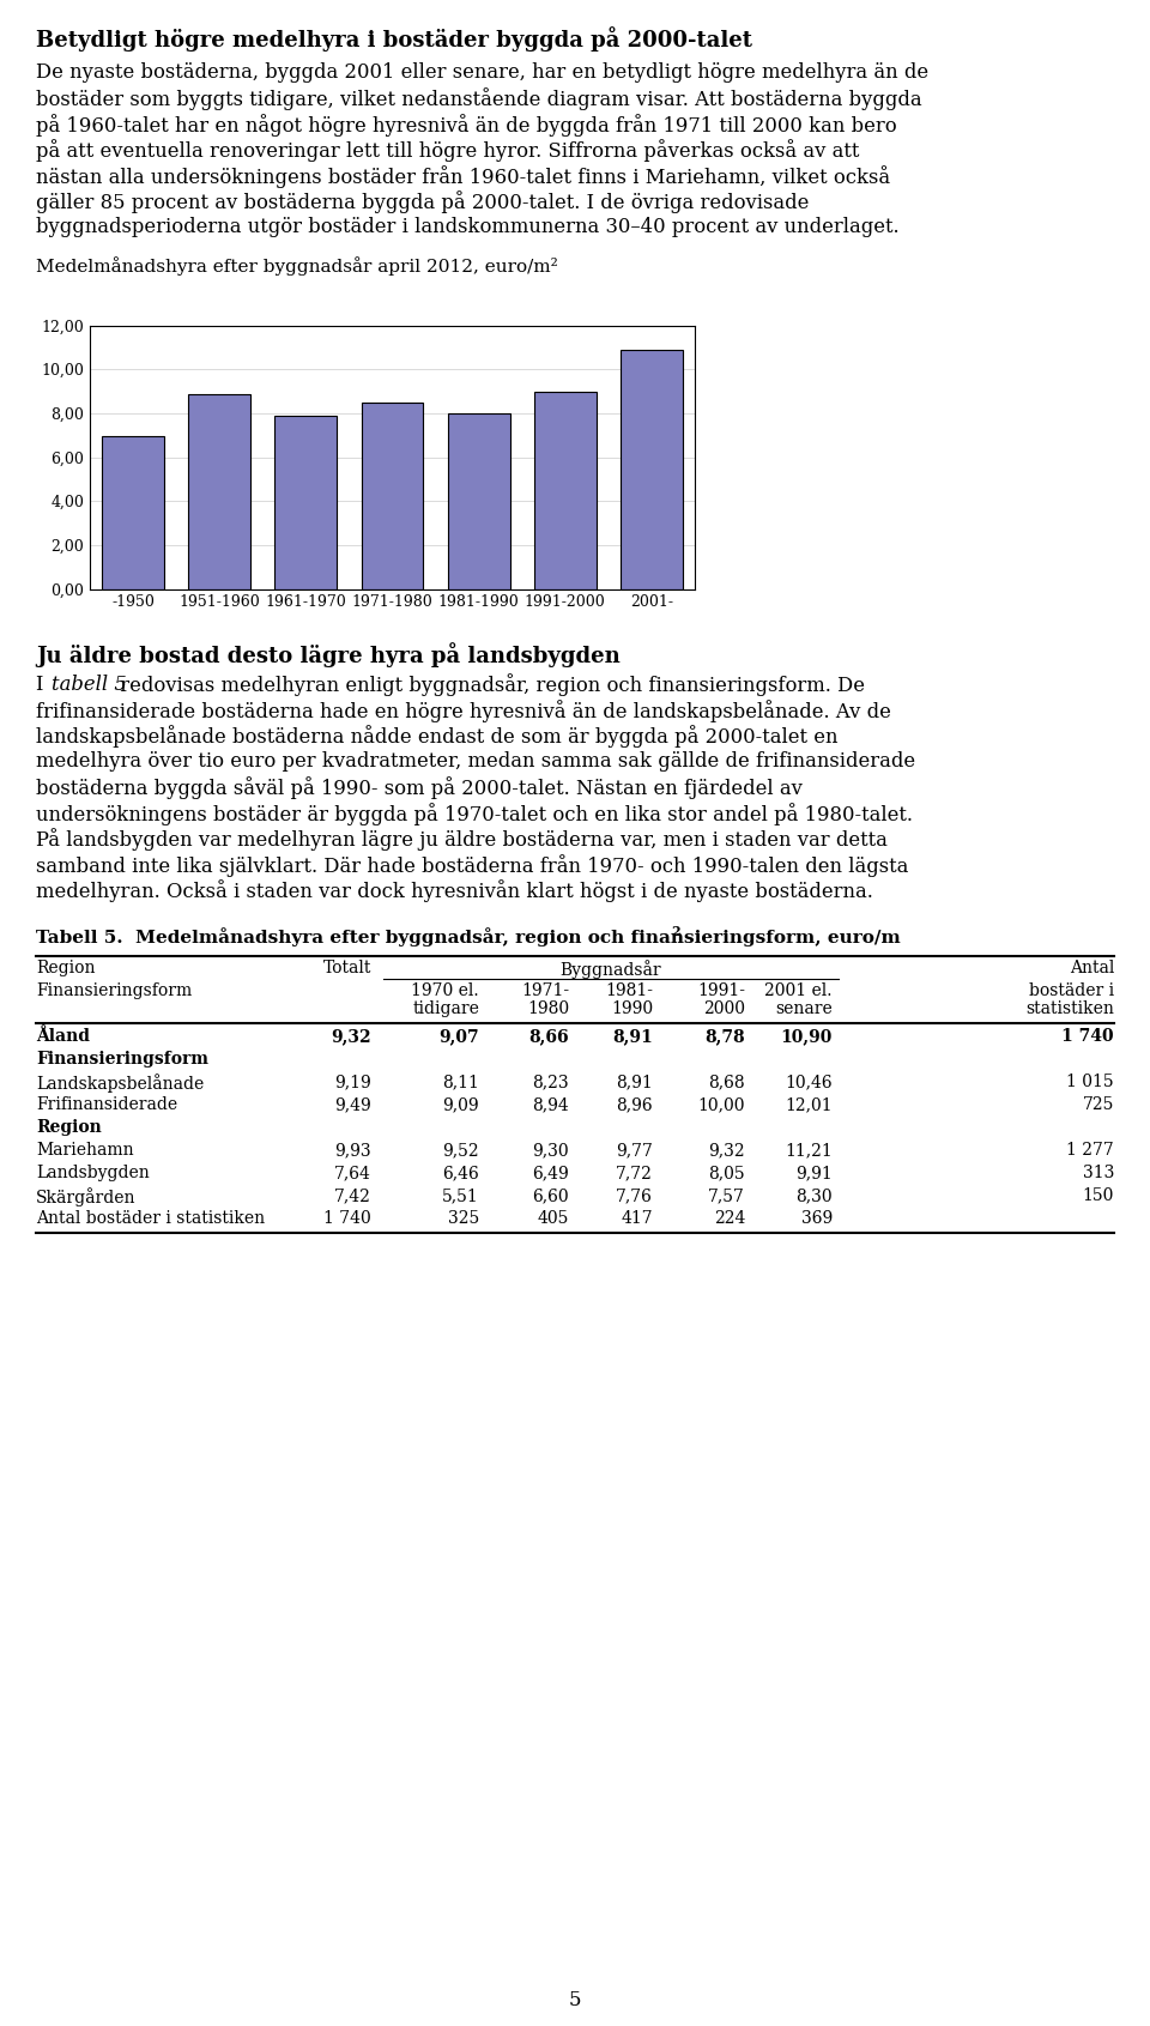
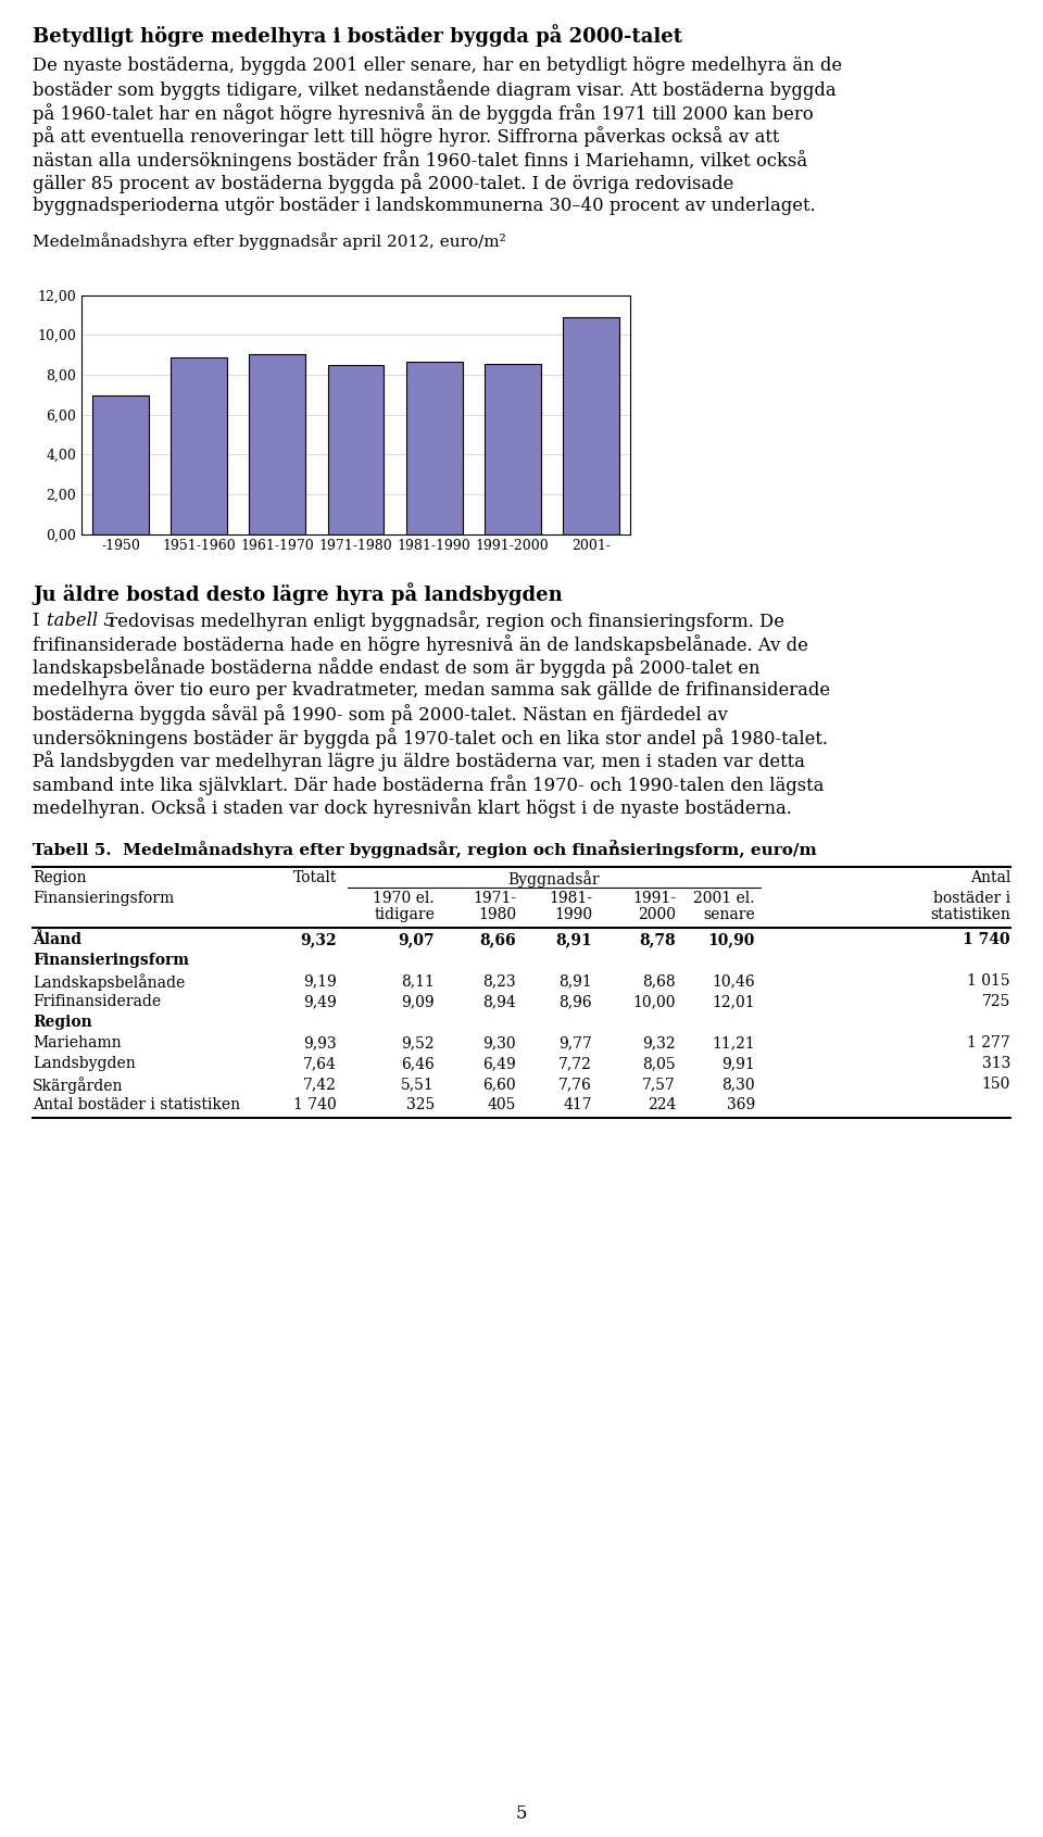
1961-1970: 7,9 -> 9,1
1981-1990: 8,0 -> 8,7
1991-2000: 9,0 -> 8,6
